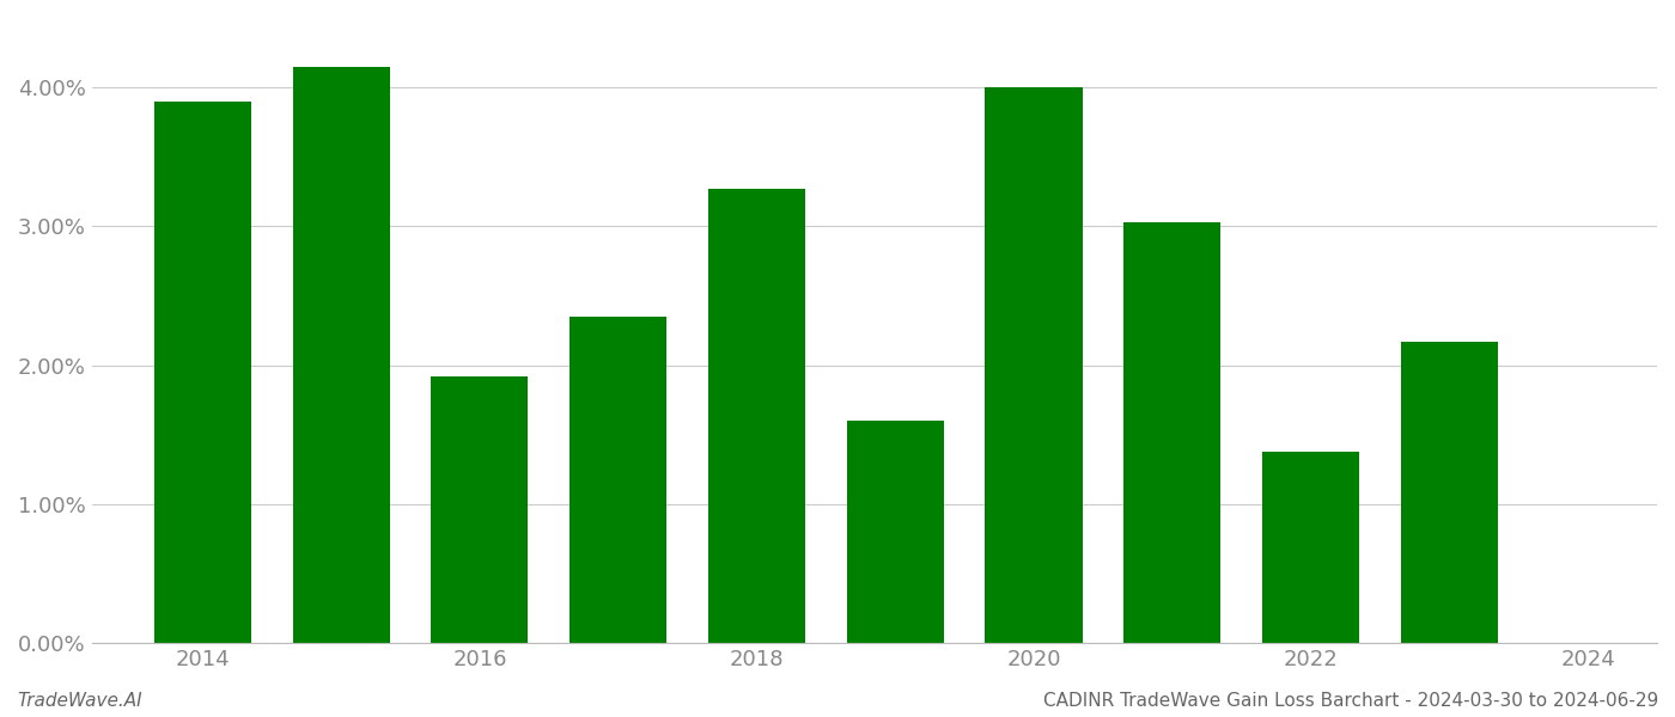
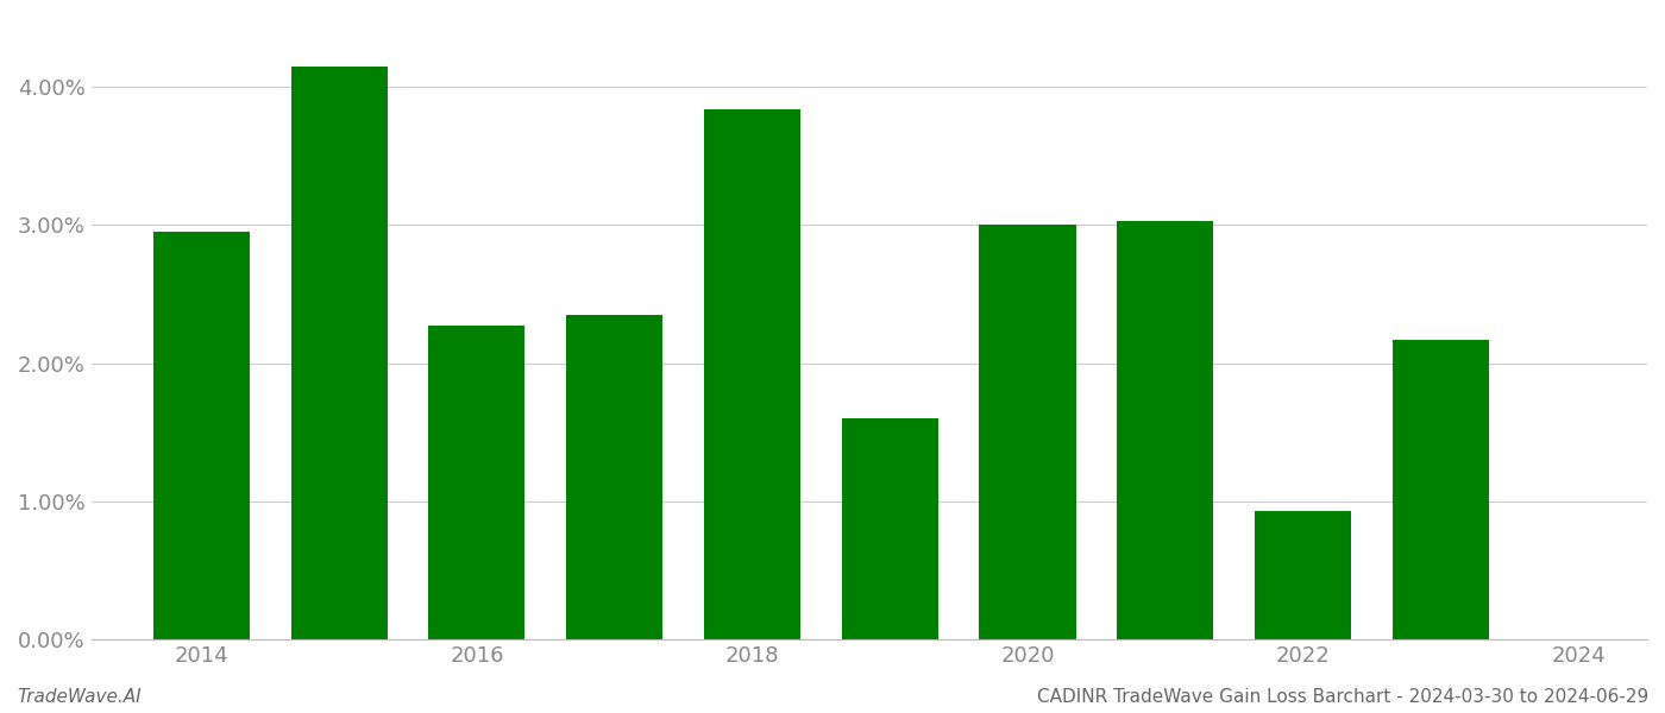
2014: 3.90% -> 2.95%
2016: 1.92% -> 2.27%
2018: 3.27% -> 3.84%
2020: 4.00% -> 3.00%
2022: 1.38% -> 0.93%
